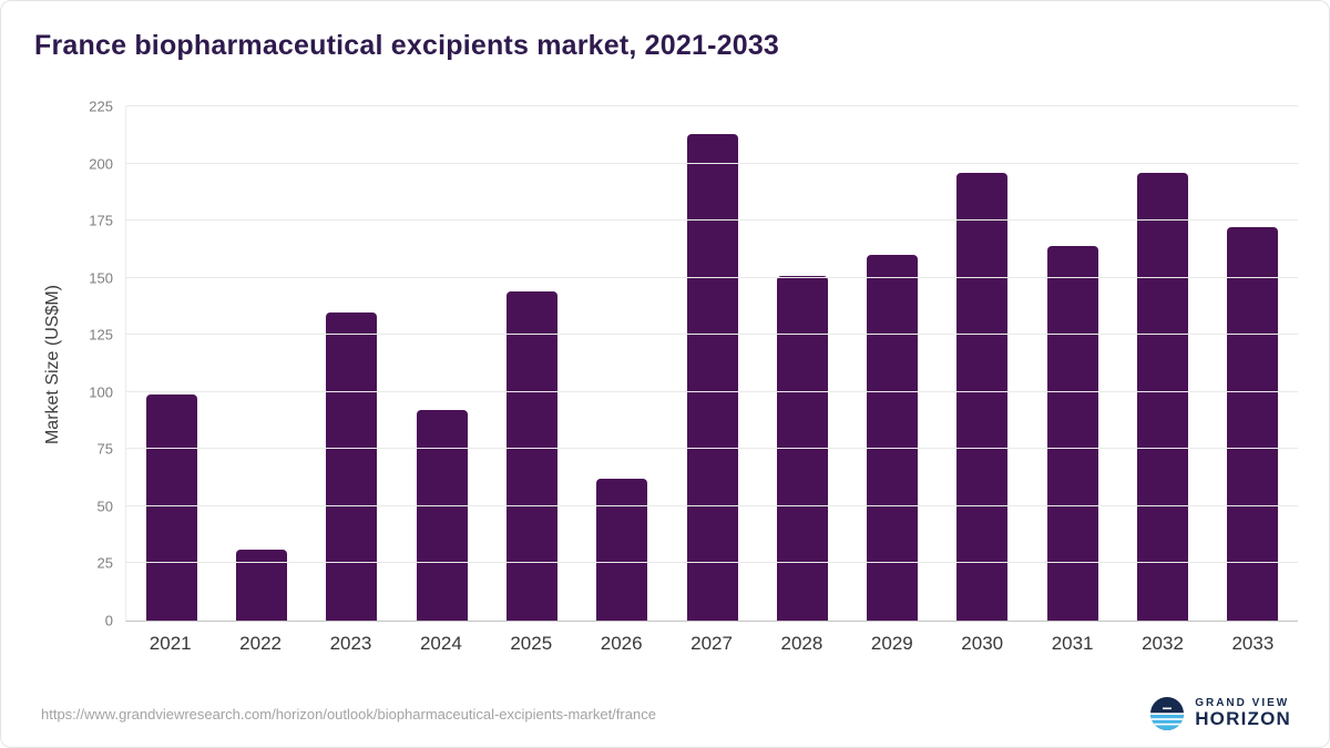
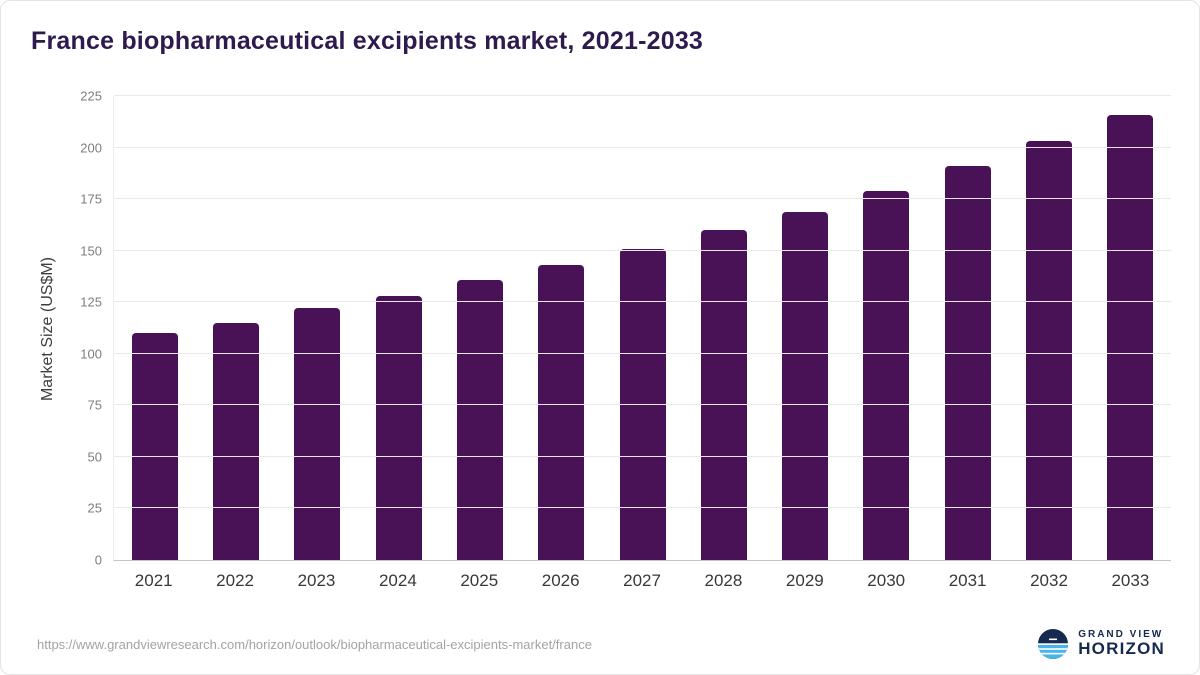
2021: 99 -> 110
2022: 31 -> 115
2023: 135 -> 122
2024: 92 -> 128
2025: 144 -> 136
2026: 62 -> 143
2027: 213 -> 151
2028: 151 -> 160
2029: 160 -> 169
2030: 196 -> 179
2031: 164 -> 191
2032: 196 -> 203
2033: 172 -> 216
